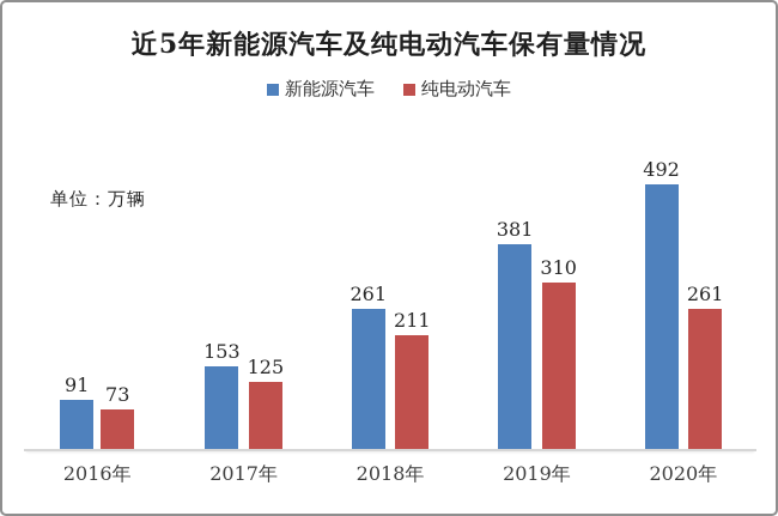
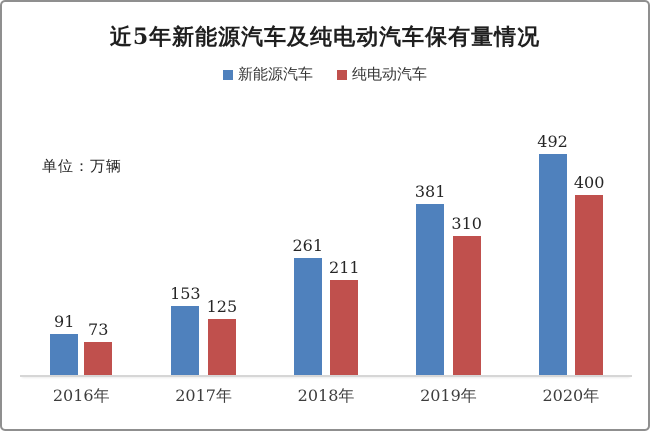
纯电动汽车/2020年: 261 -> 400
